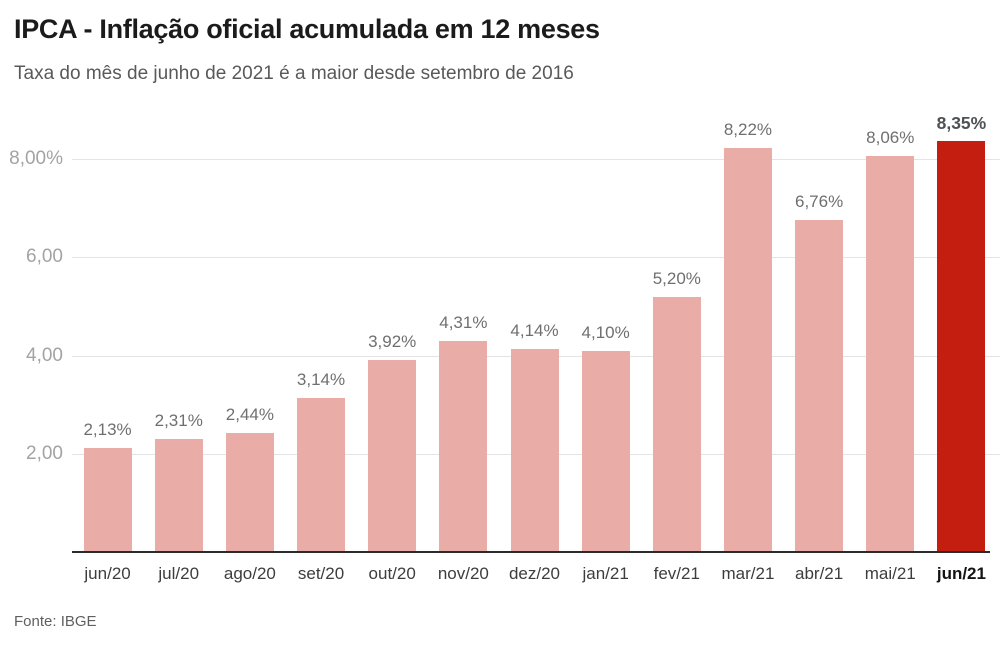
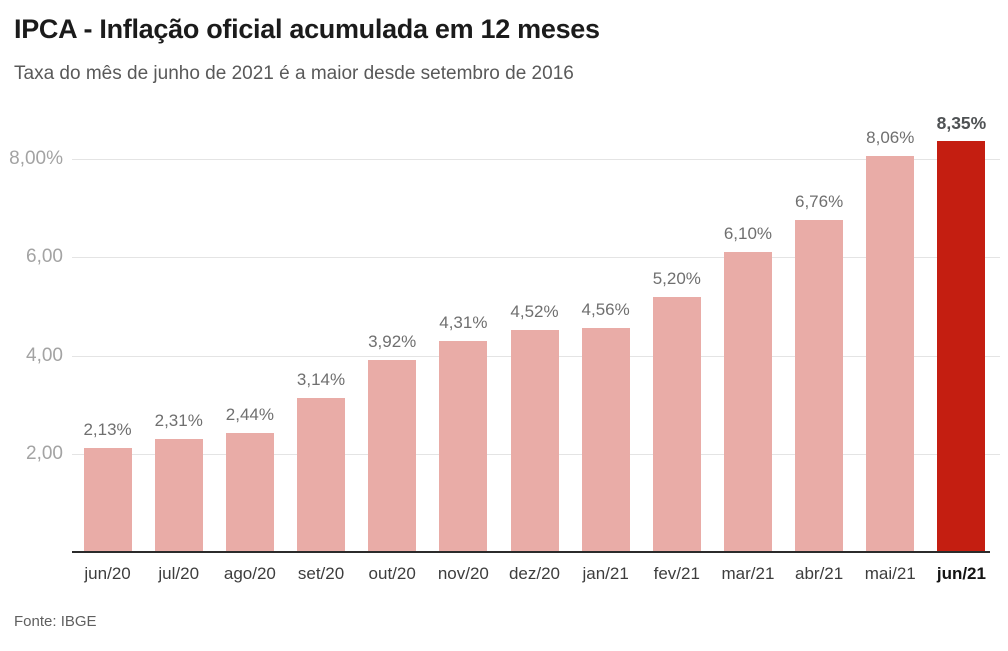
dez/20: 4,14% -> 4,52%
jan/21: 4,10% -> 4,56%
mar/21: 8,22% -> 6,10%
